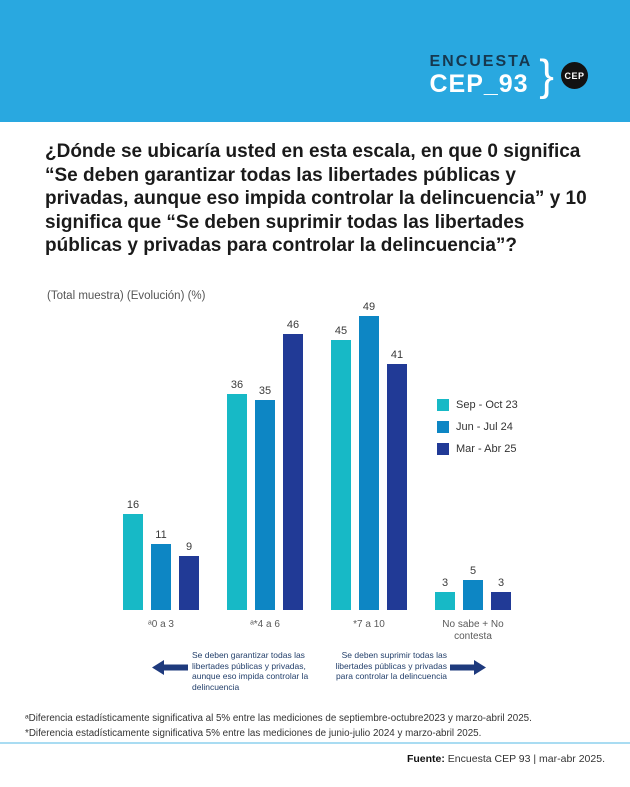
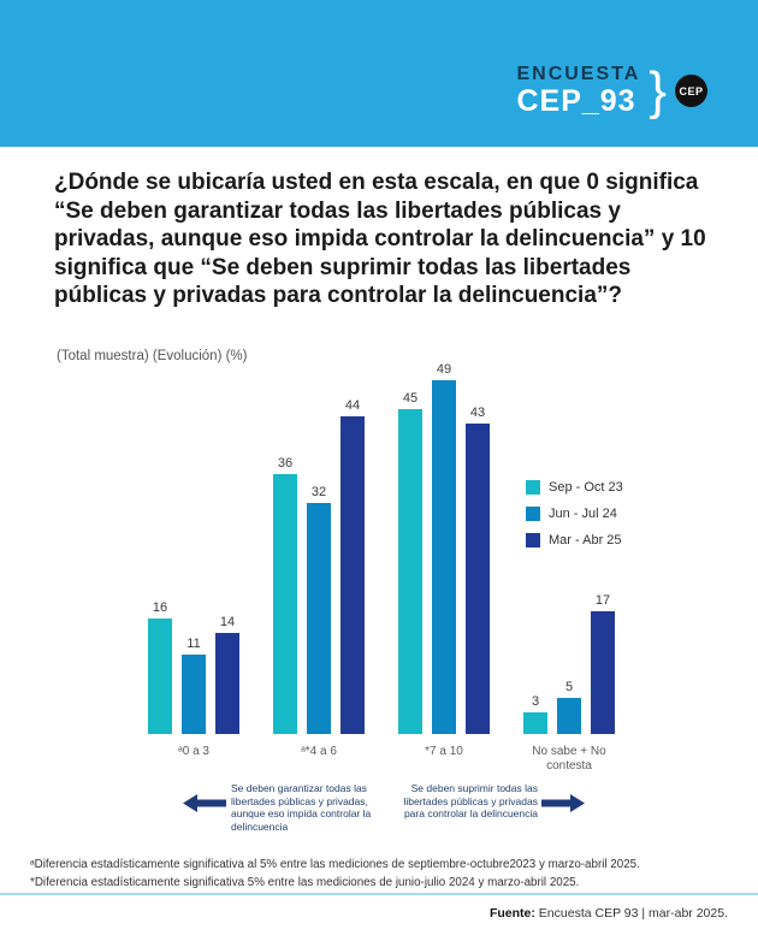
Mar - Abr 25/ᵃ0 a 3: 9 -> 14
Jun - Jul 24/ᵃ*4 a 6: 35 -> 32
Mar - Abr 25/ᵃ*4 a 6: 46 -> 44
Mar - Abr 25/*7 a 10: 41 -> 43
Mar - Abr 25/No sabe + No contesta: 3 -> 17
